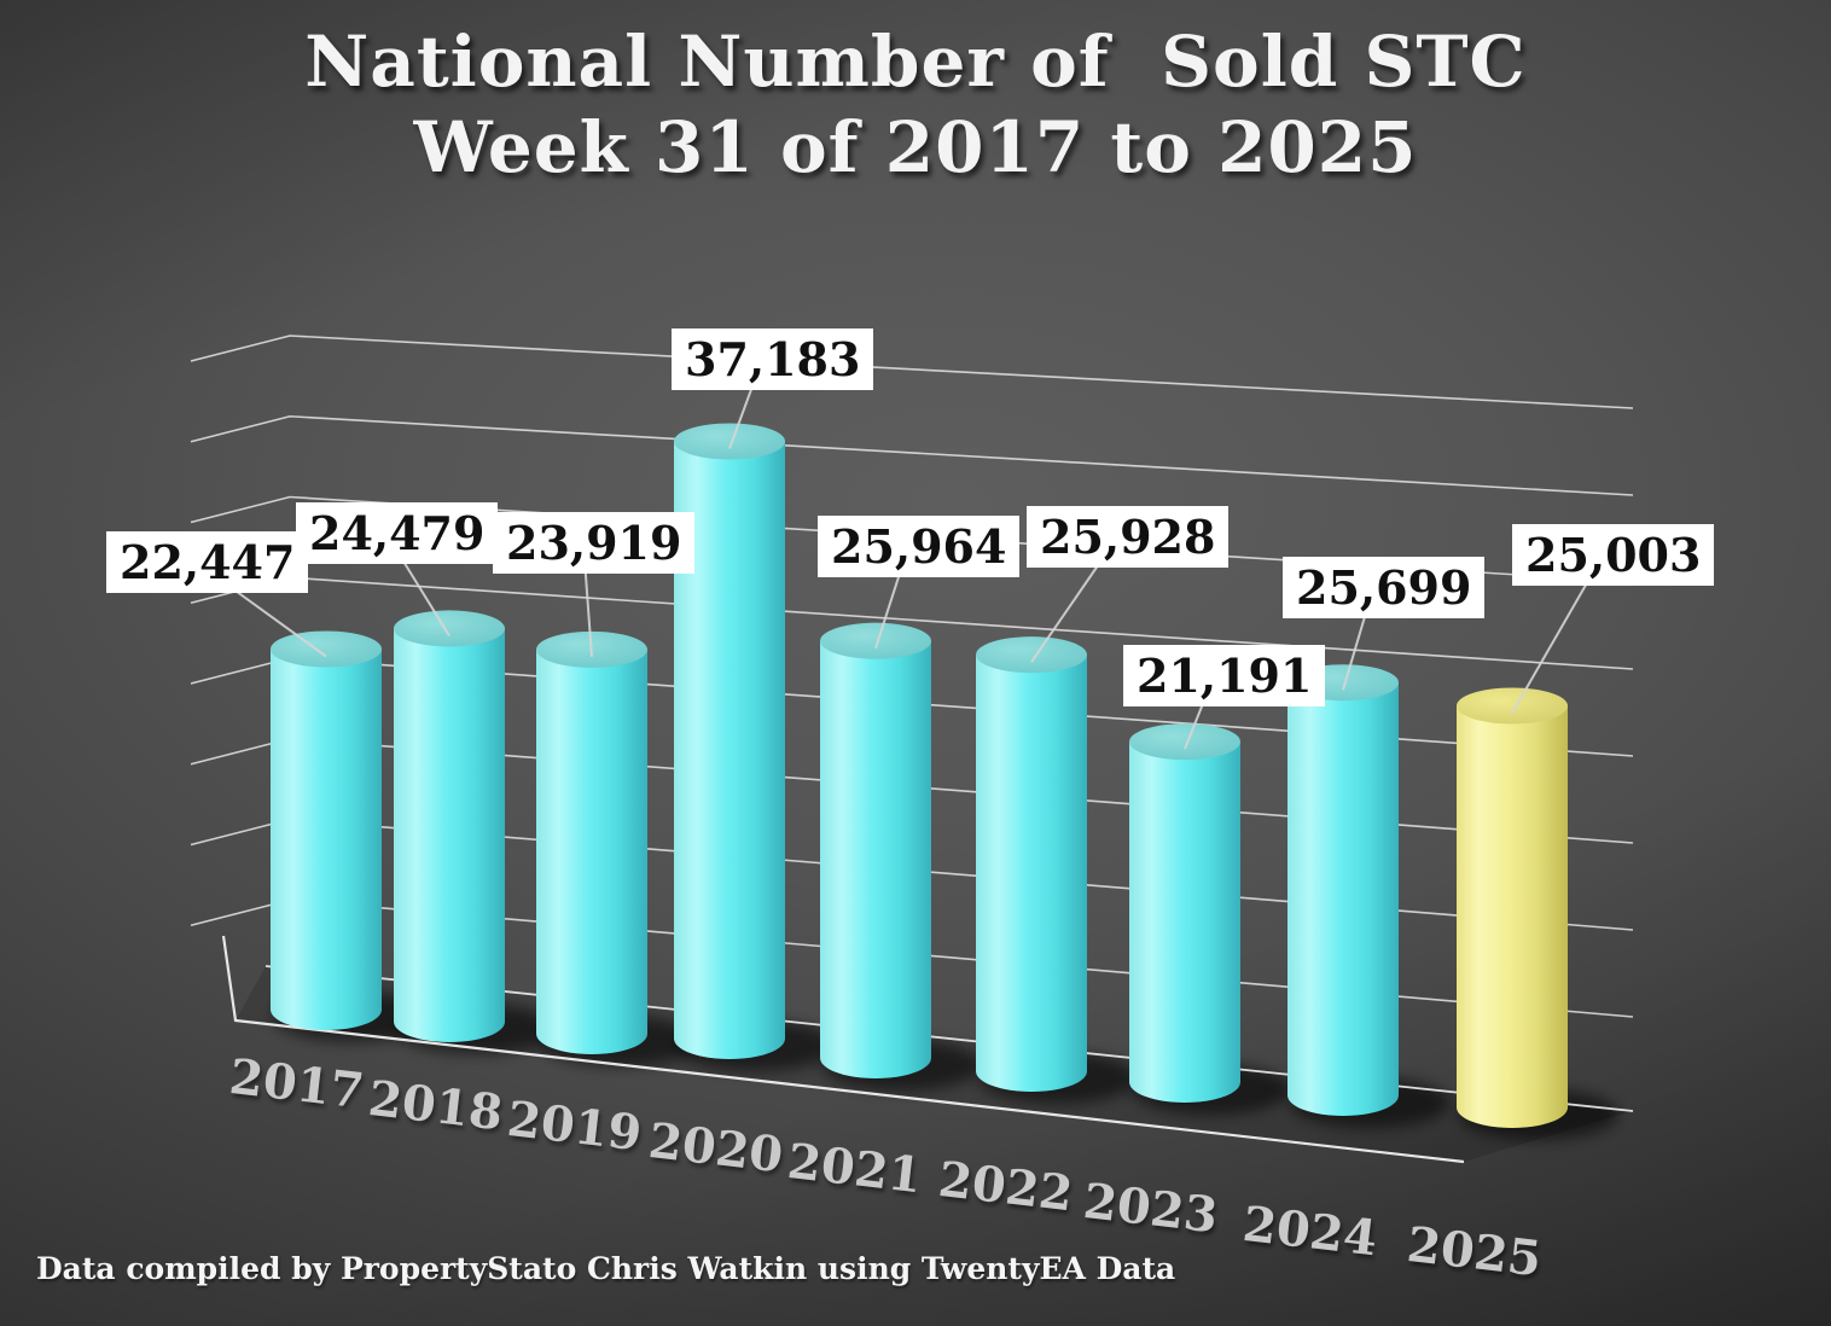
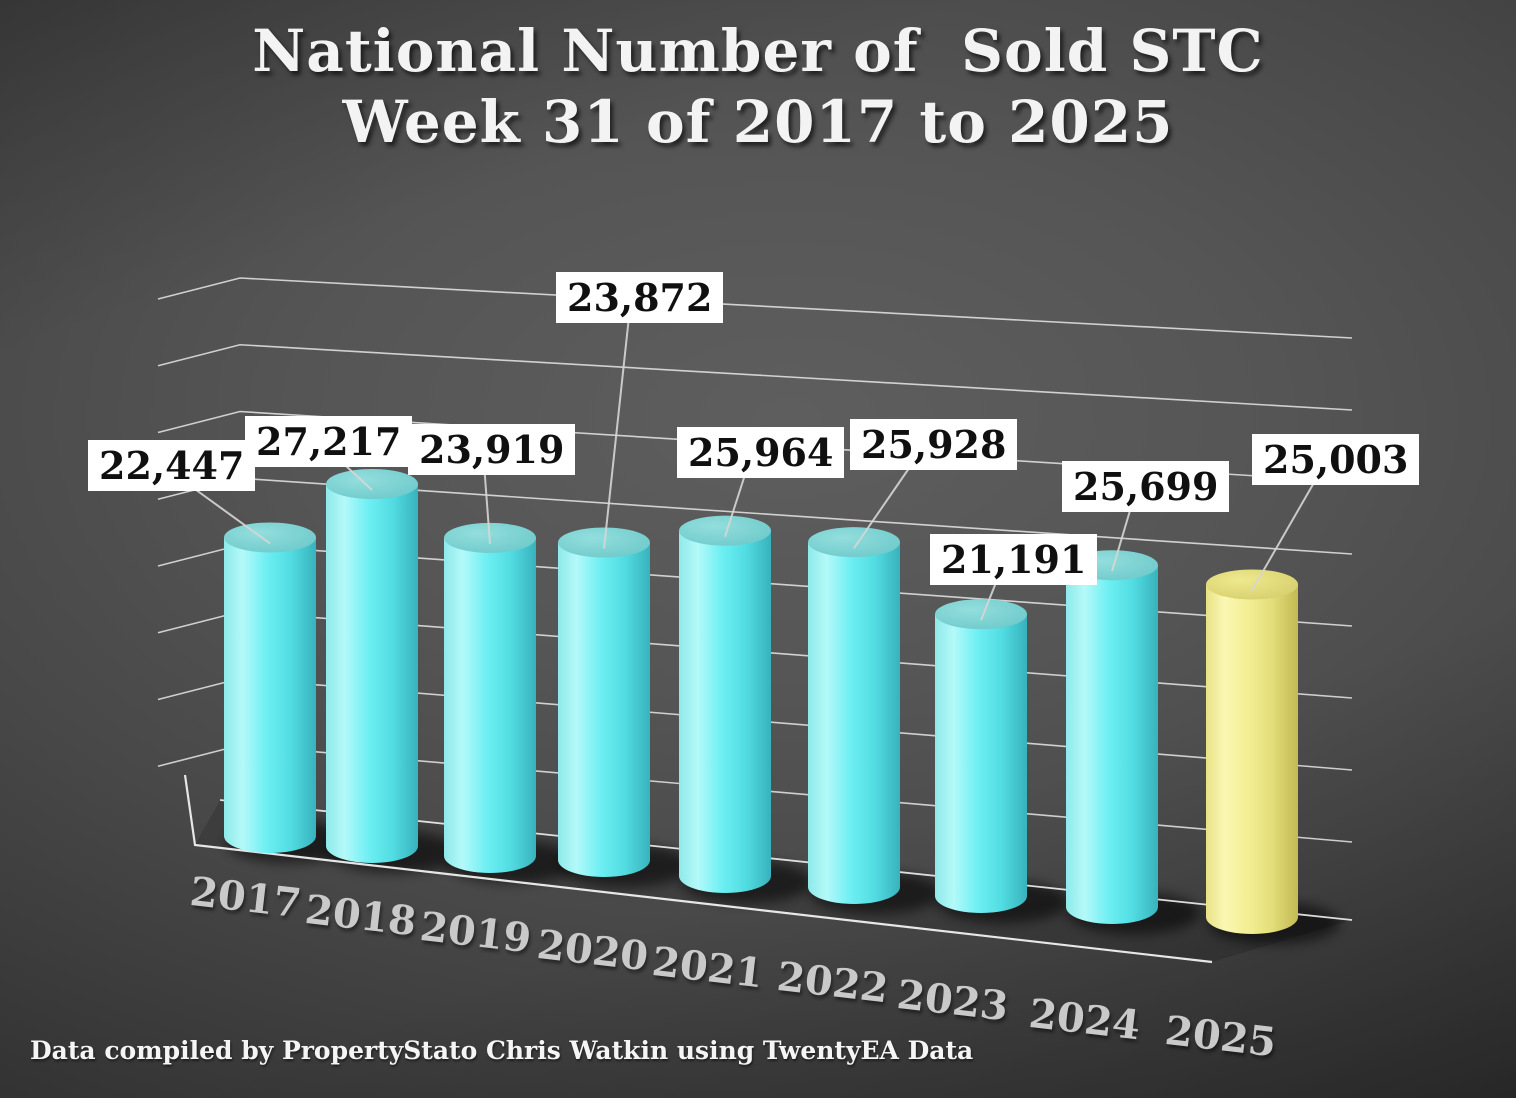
2018: 24,479 -> 27,217
2020: 37,183 -> 23,872
